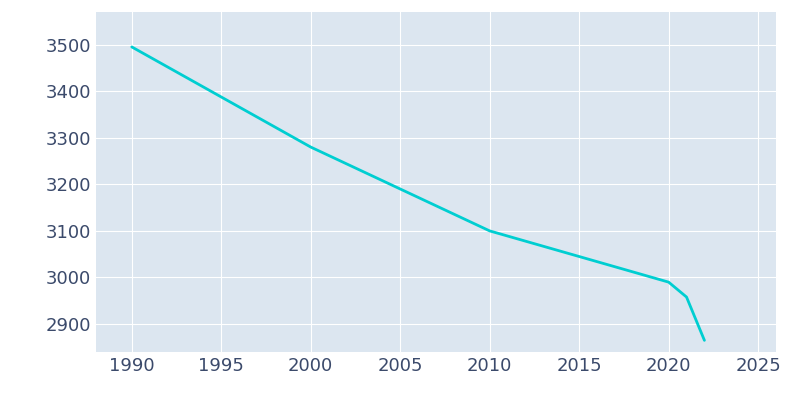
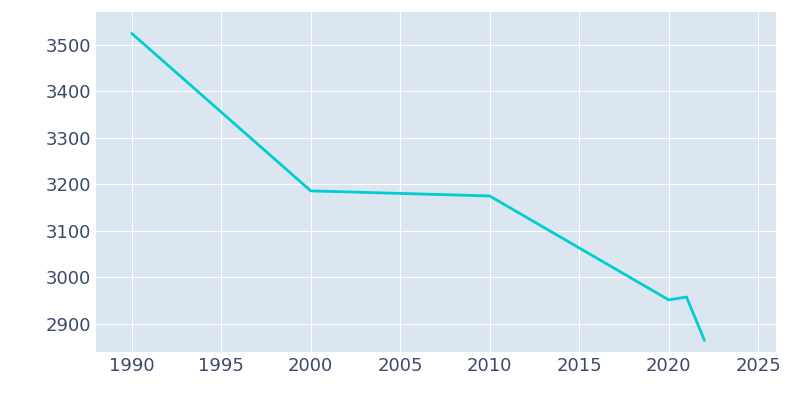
1990: 3495 -> 3524
2000: 3280 -> 3186
2010: 3100 -> 3175
2020: 2990 -> 2952
